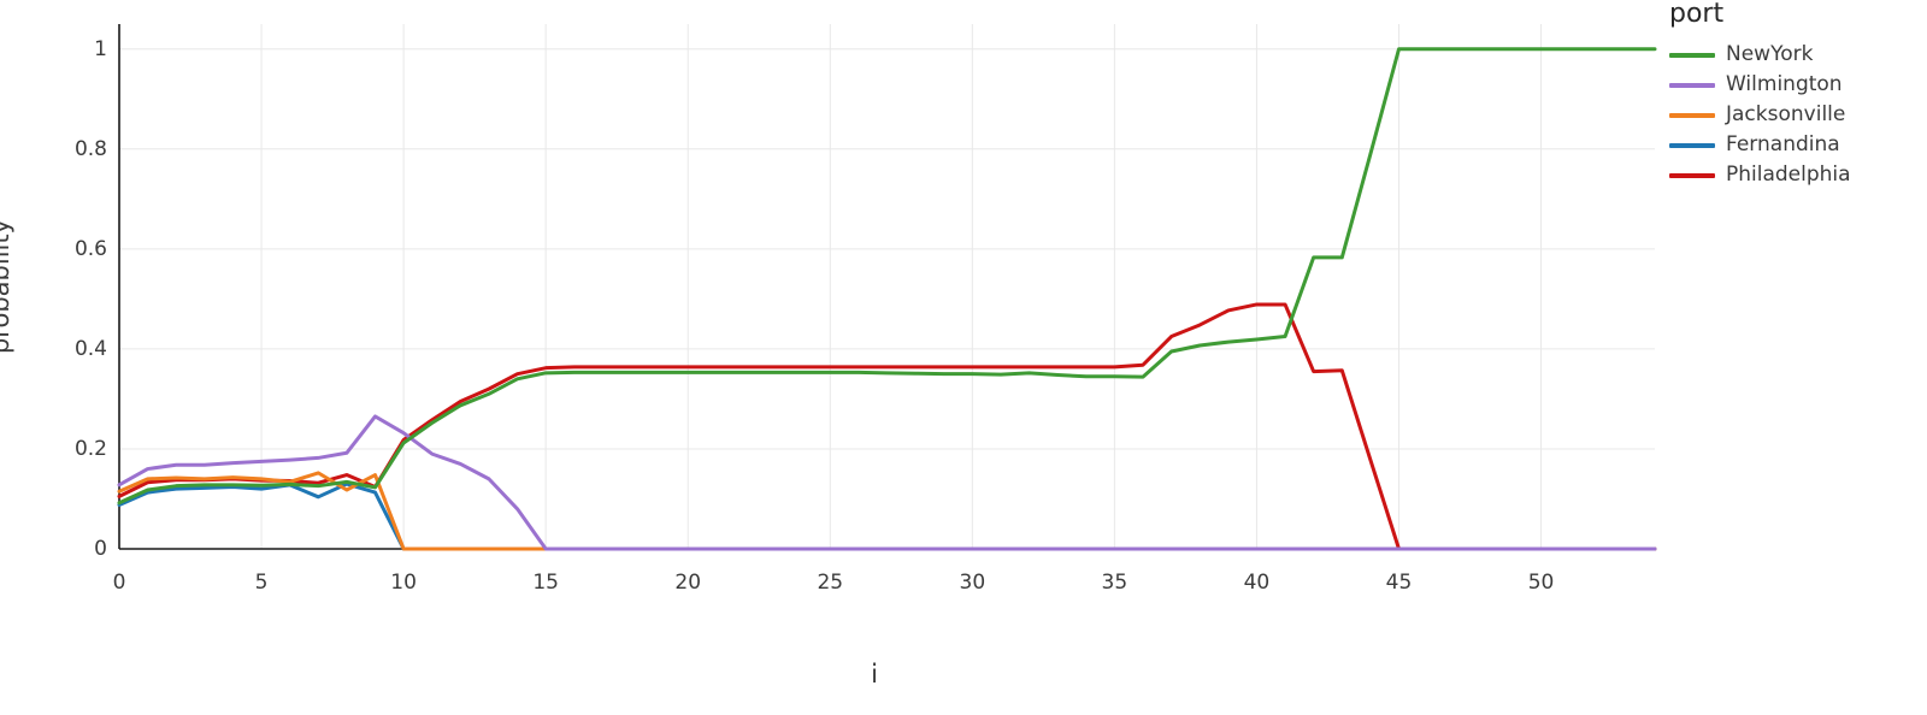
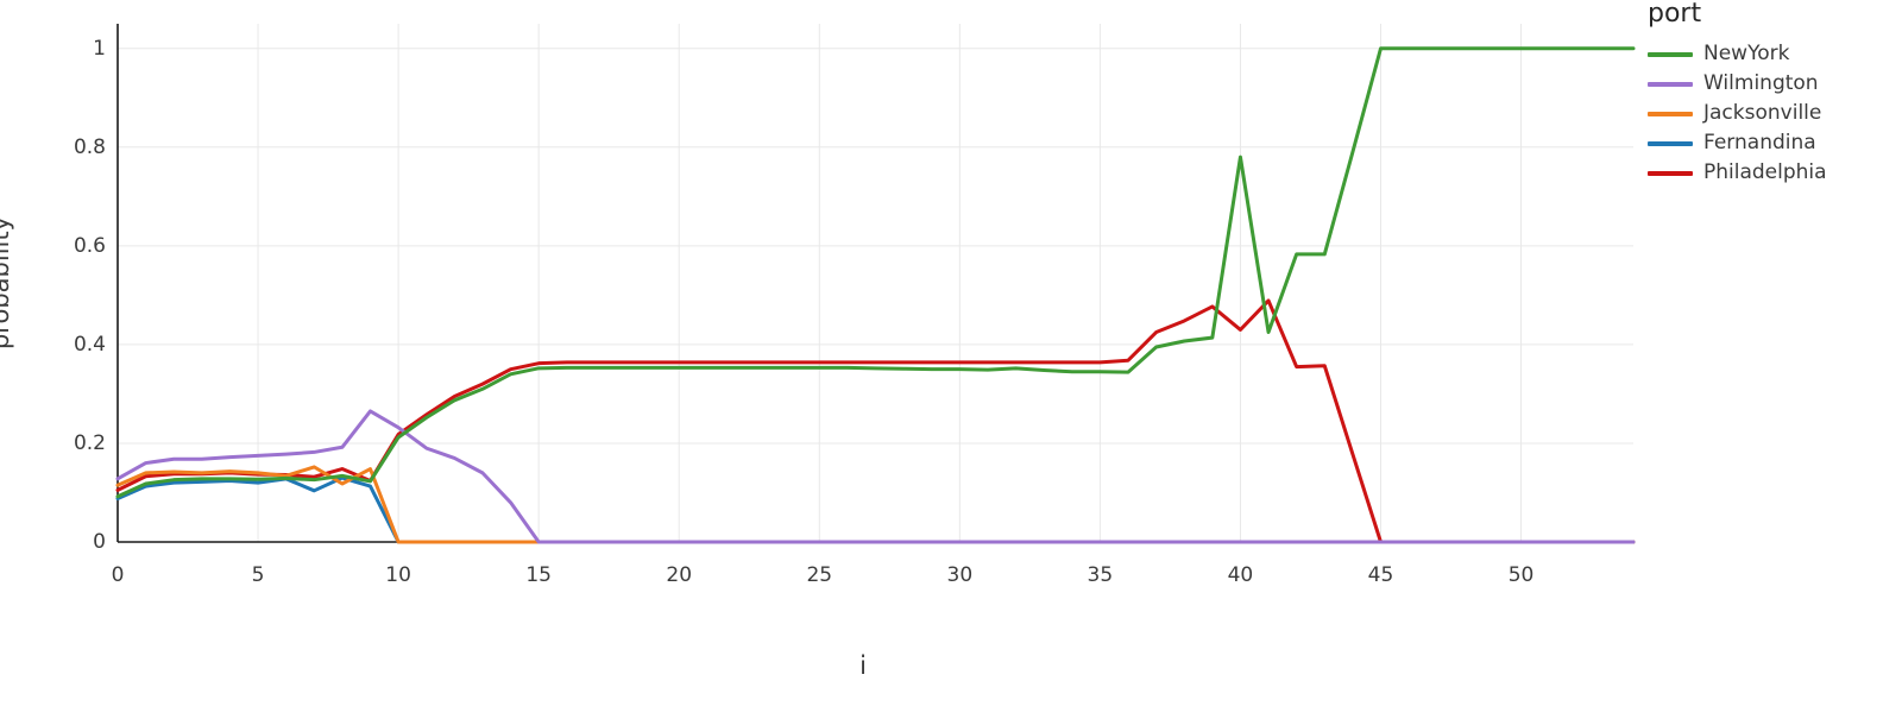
NewYork/40: 0.42 -> 0.78
Philadelphia/40: 0.49 -> 0.43
